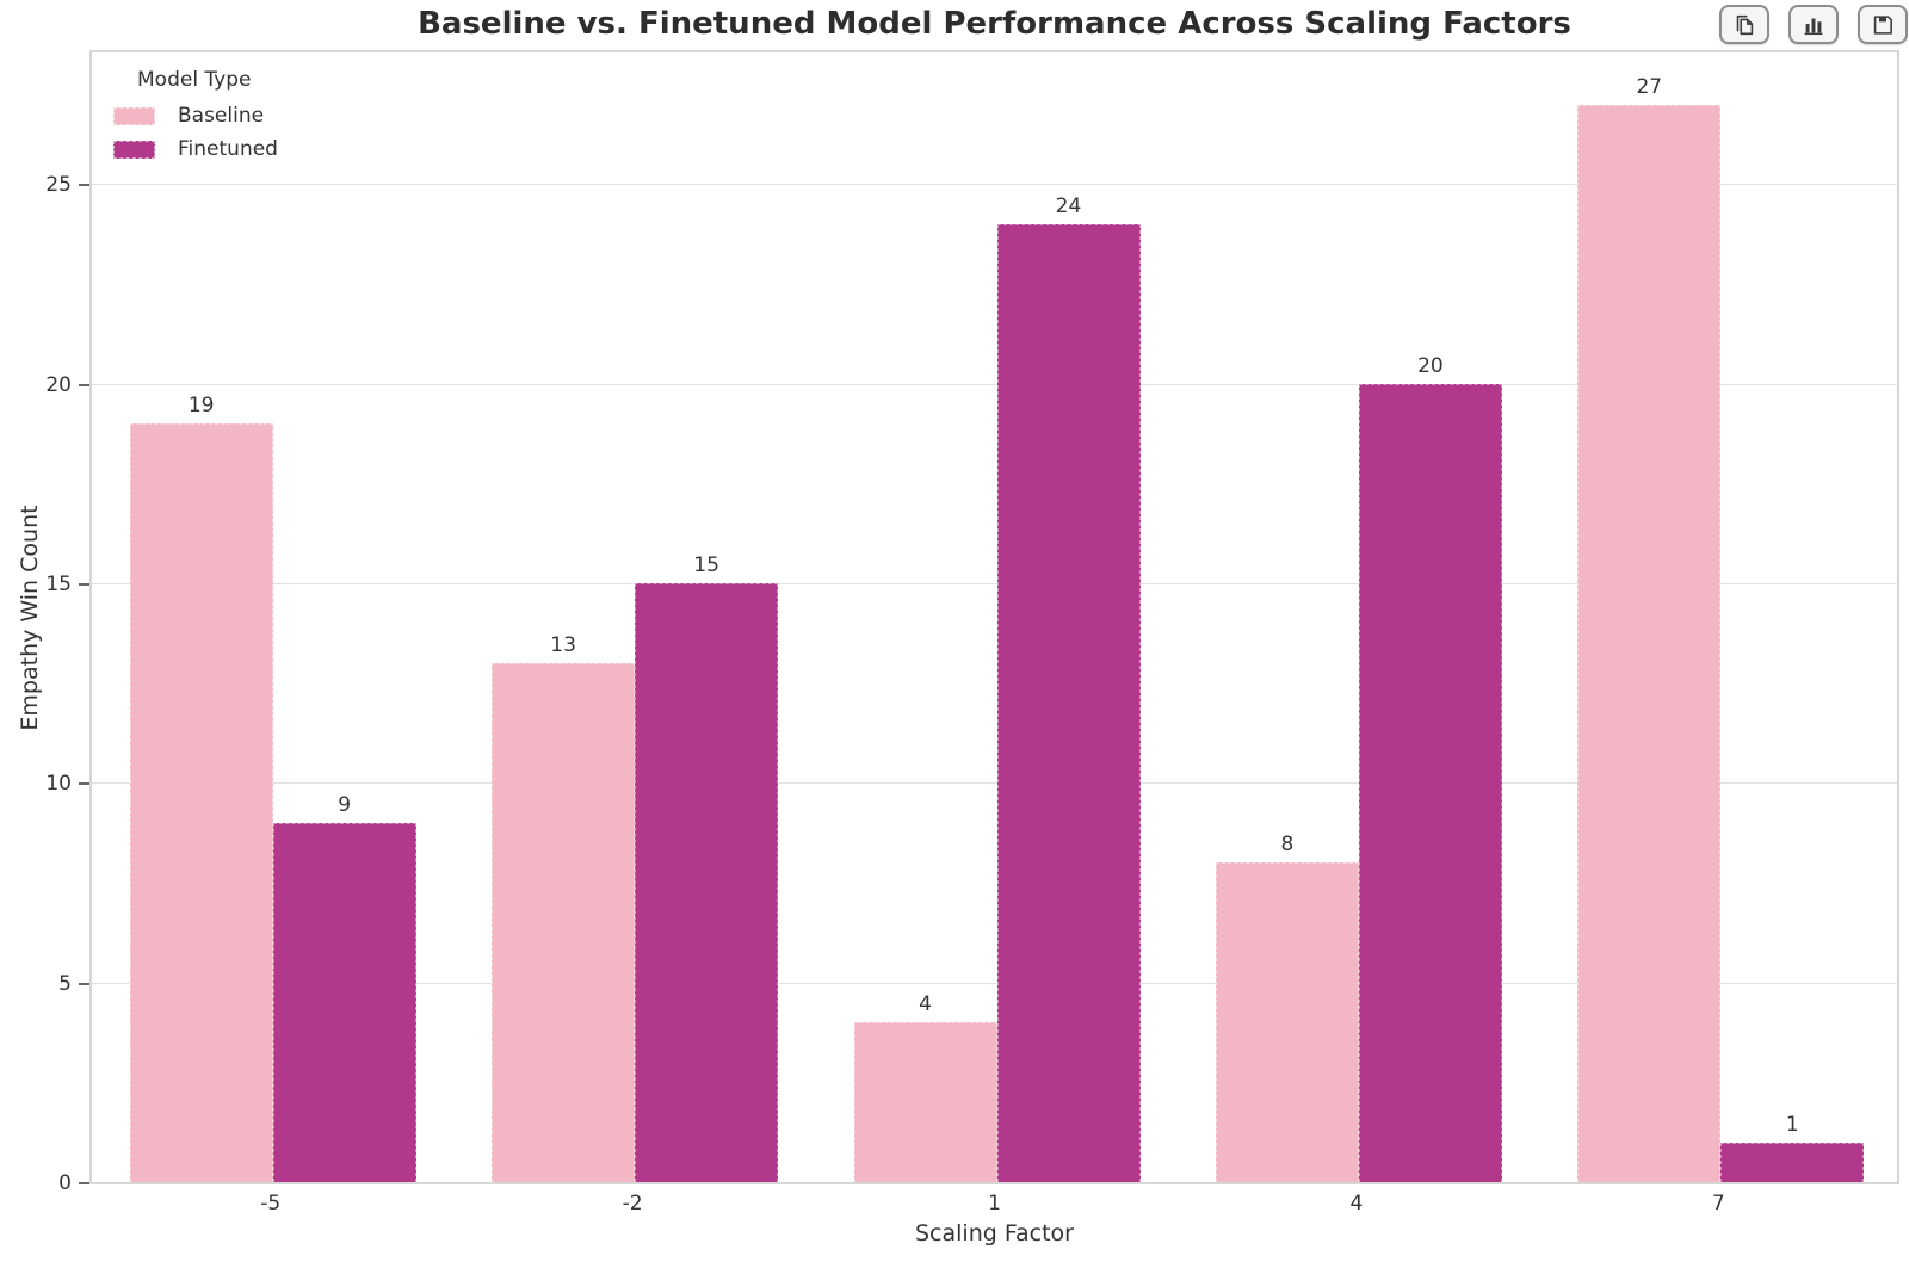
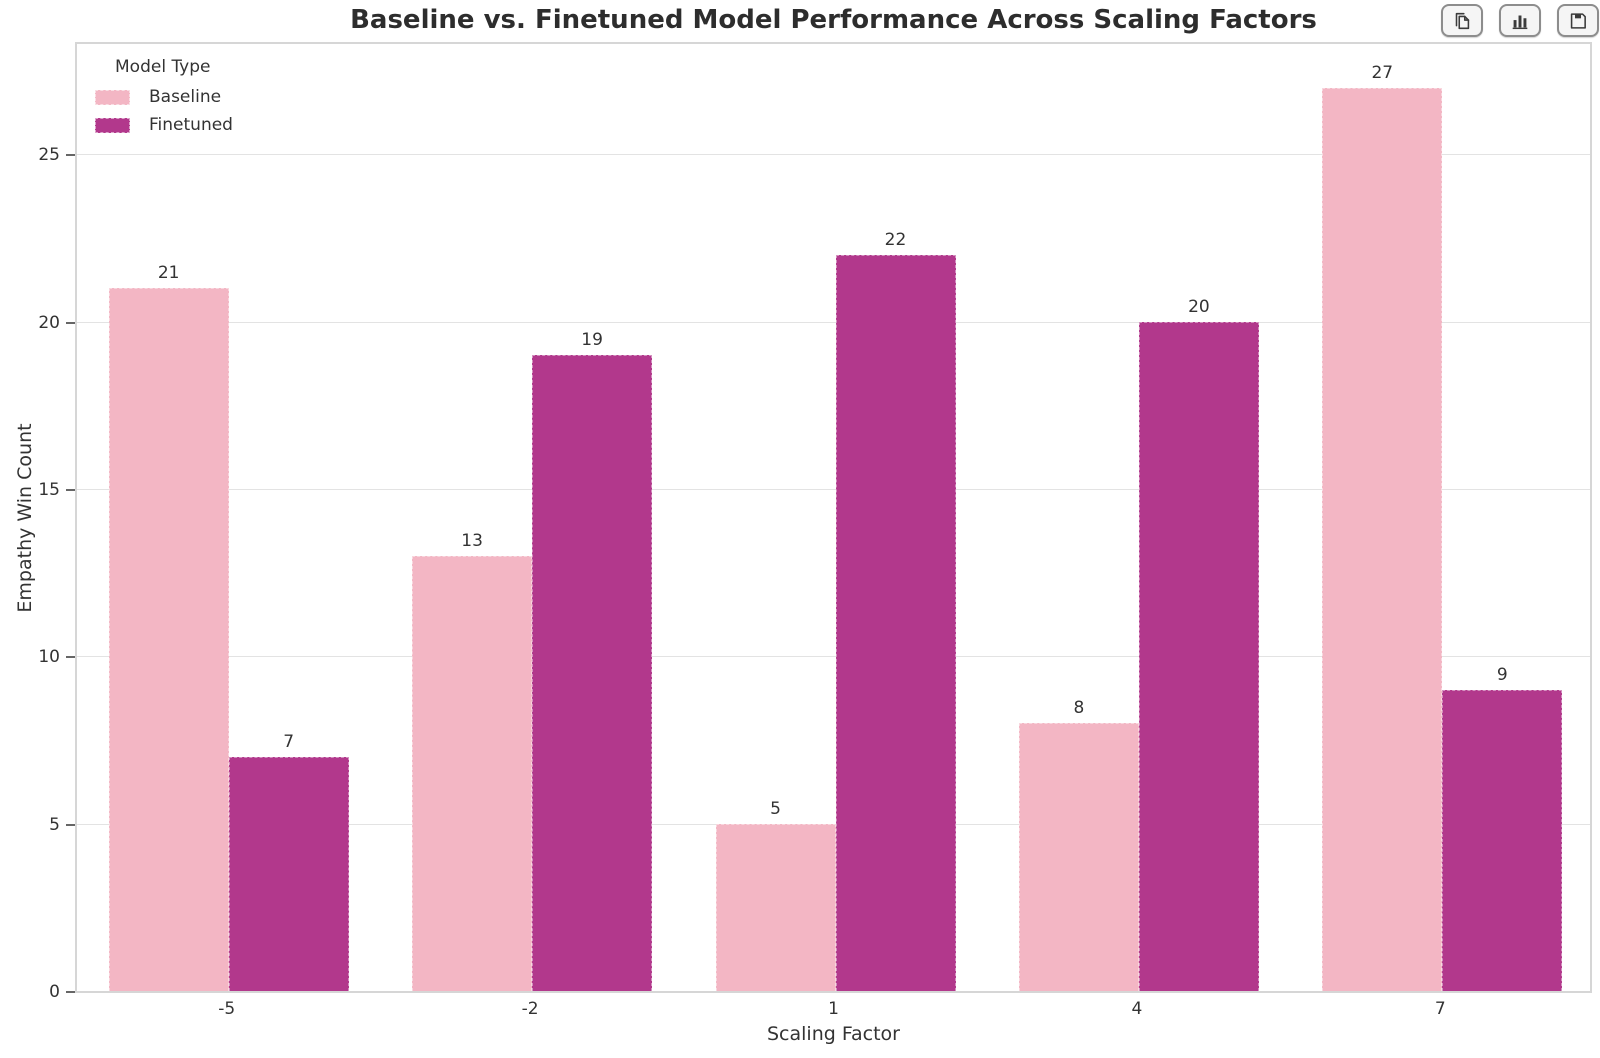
Baseline/-5: 19 -> 21
Finetuned/-5: 9 -> 7
Finetuned/-2: 15 -> 19
Baseline/1: 4 -> 5
Finetuned/1: 24 -> 22
Finetuned/7: 1 -> 9
